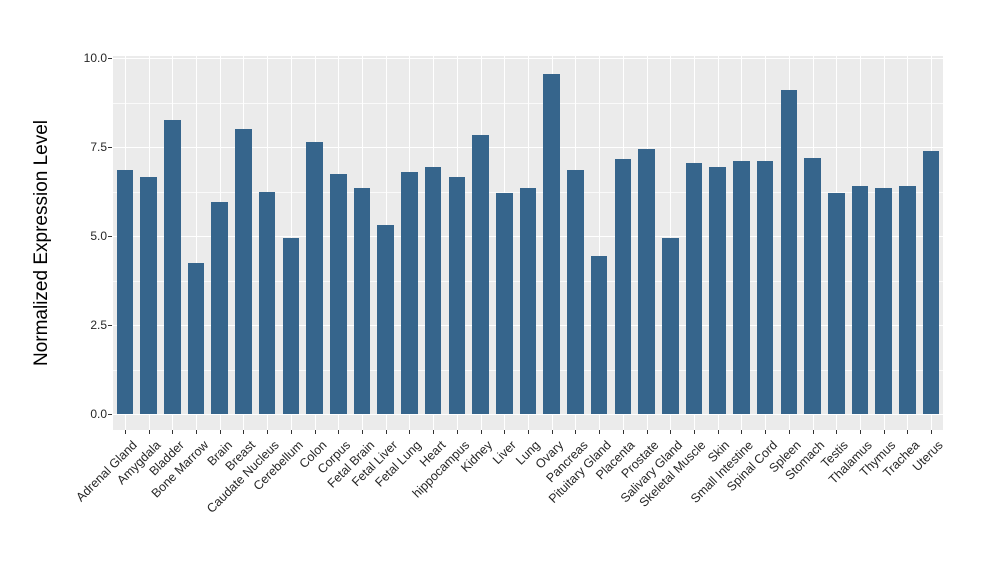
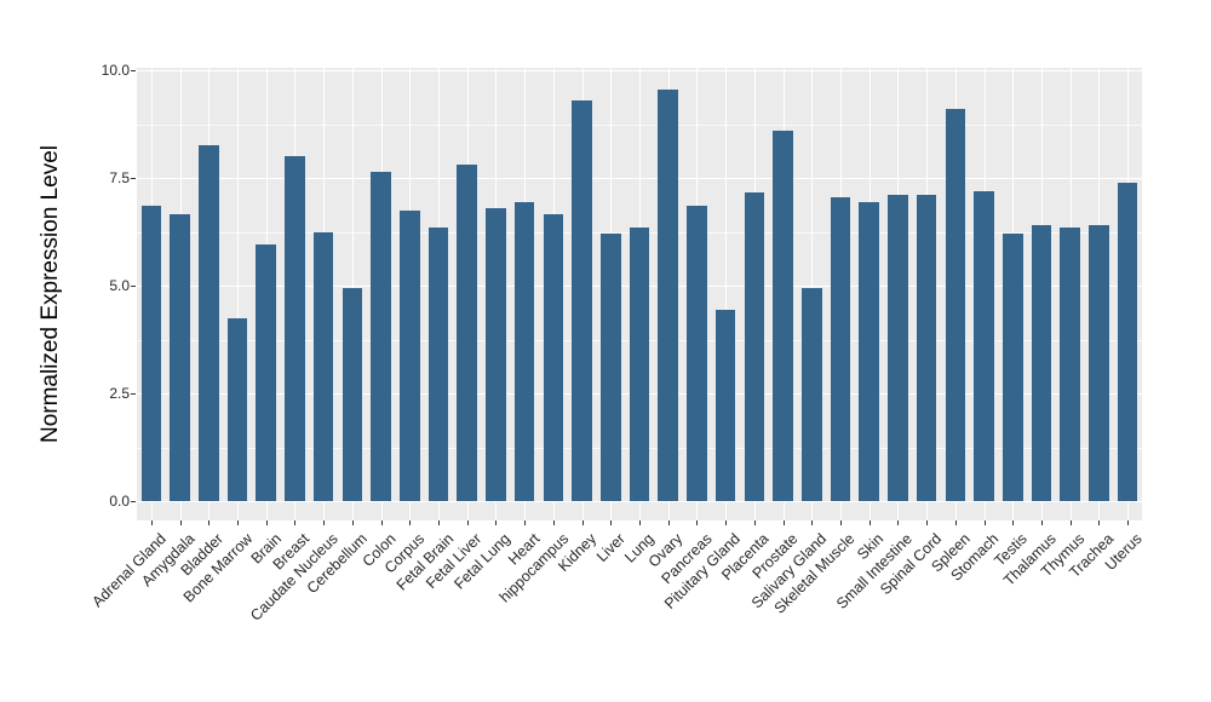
Fetal Liver: 5.3 -> 7.8
Kidney: 7.8 -> 9.3
Prostate: 7.5 -> 8.6
